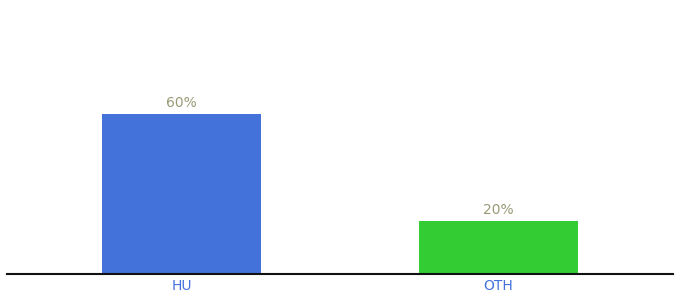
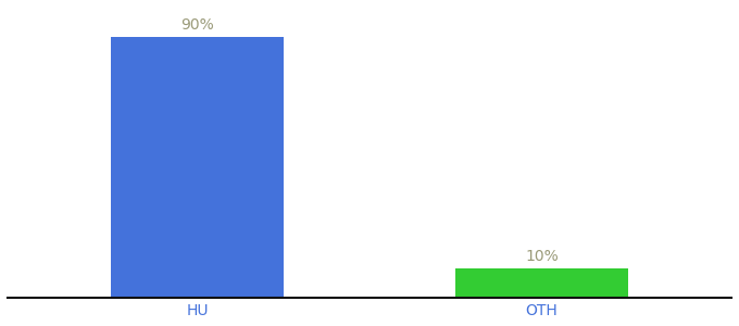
HU: 60% -> 90%
OTH: 20% -> 10%
